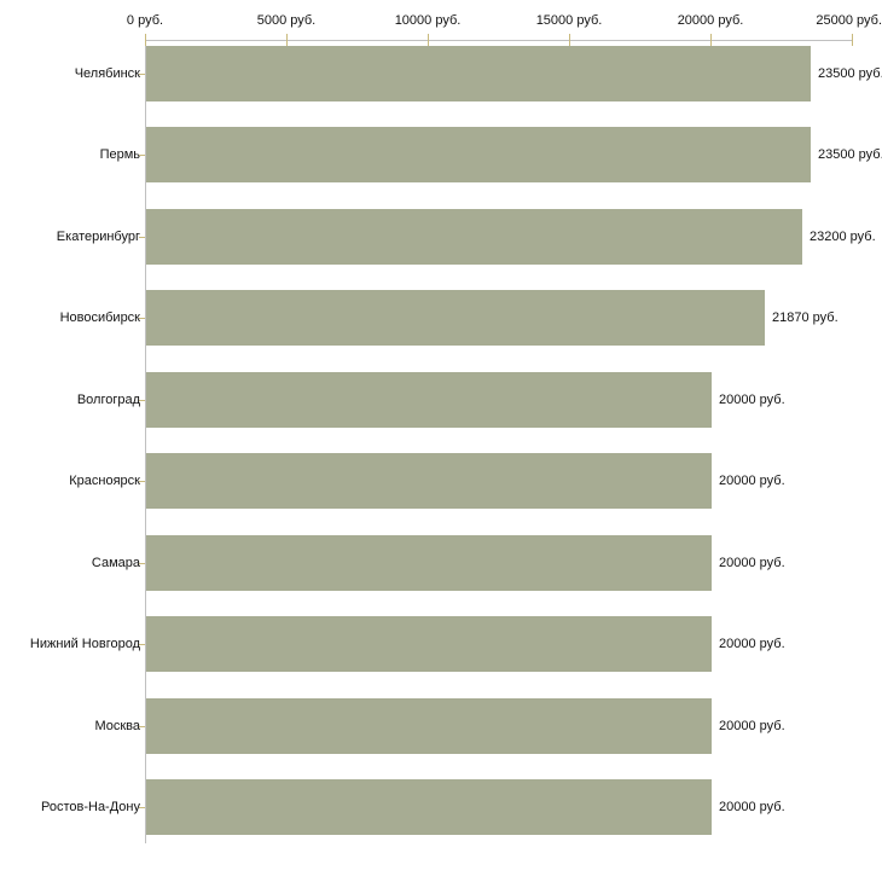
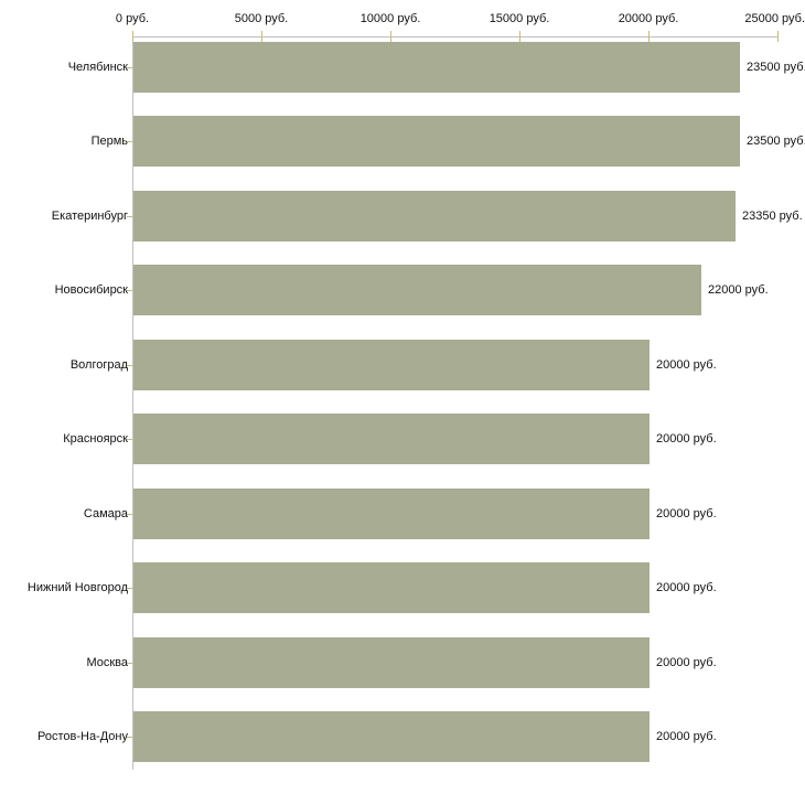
Екатеринбург: 23200 -> 23350
Новосибирск: 21870 -> 22000
